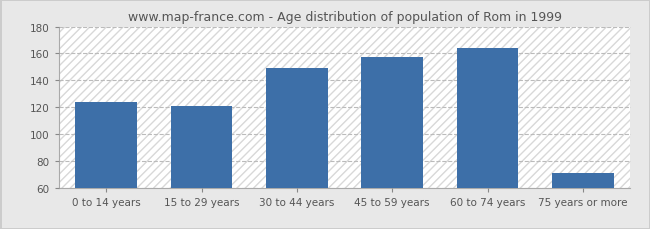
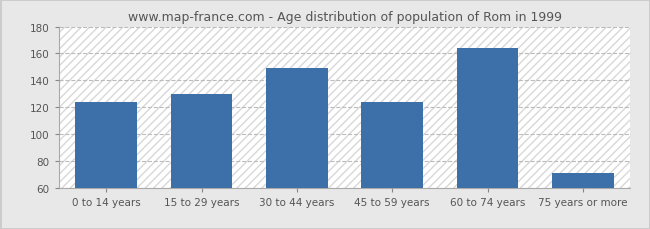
15 to 29 years: 121 -> 130
45 to 59 years: 157 -> 124
